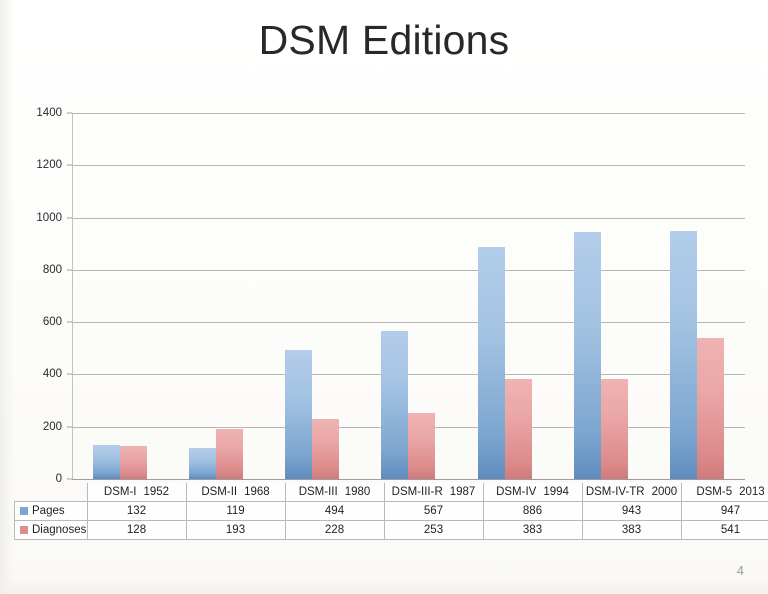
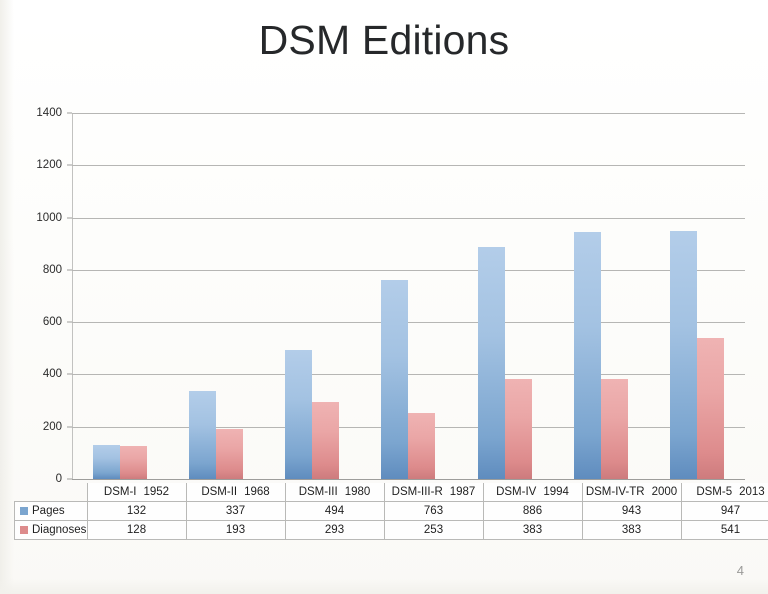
Pages/DSM-II 1968: 119 -> 337
Diagnoses/DSM-III 1980: 228 -> 293
Pages/DSM-III-R 1987: 567 -> 763
